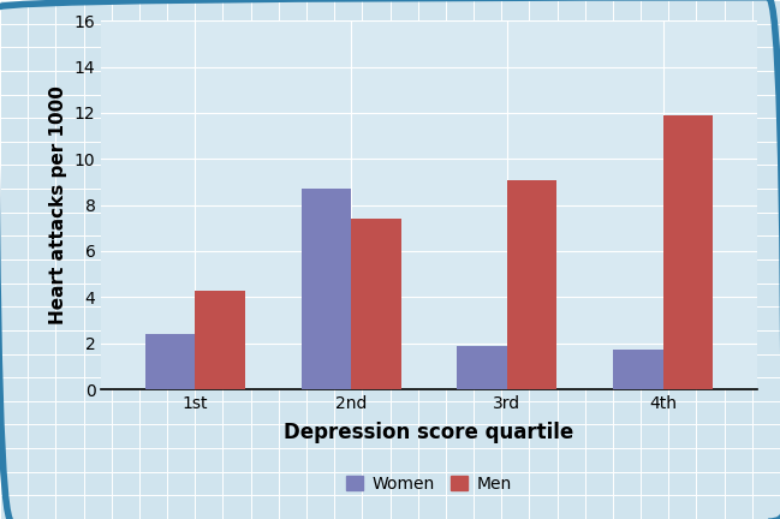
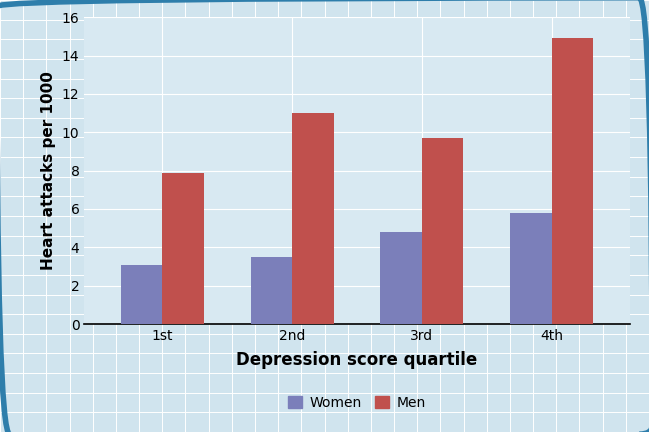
Women/1st: 2.4 -> 3.1
Men/1st: 4.3 -> 7.9
Women/2nd: 8.7 -> 3.5
Men/2nd: 7.4 -> 11.0
Women/3rd: 1.9 -> 4.8
Men/3rd: 9.1 -> 9.7
Women/4th: 1.7 -> 5.8
Men/4th: 11.9 -> 14.9
